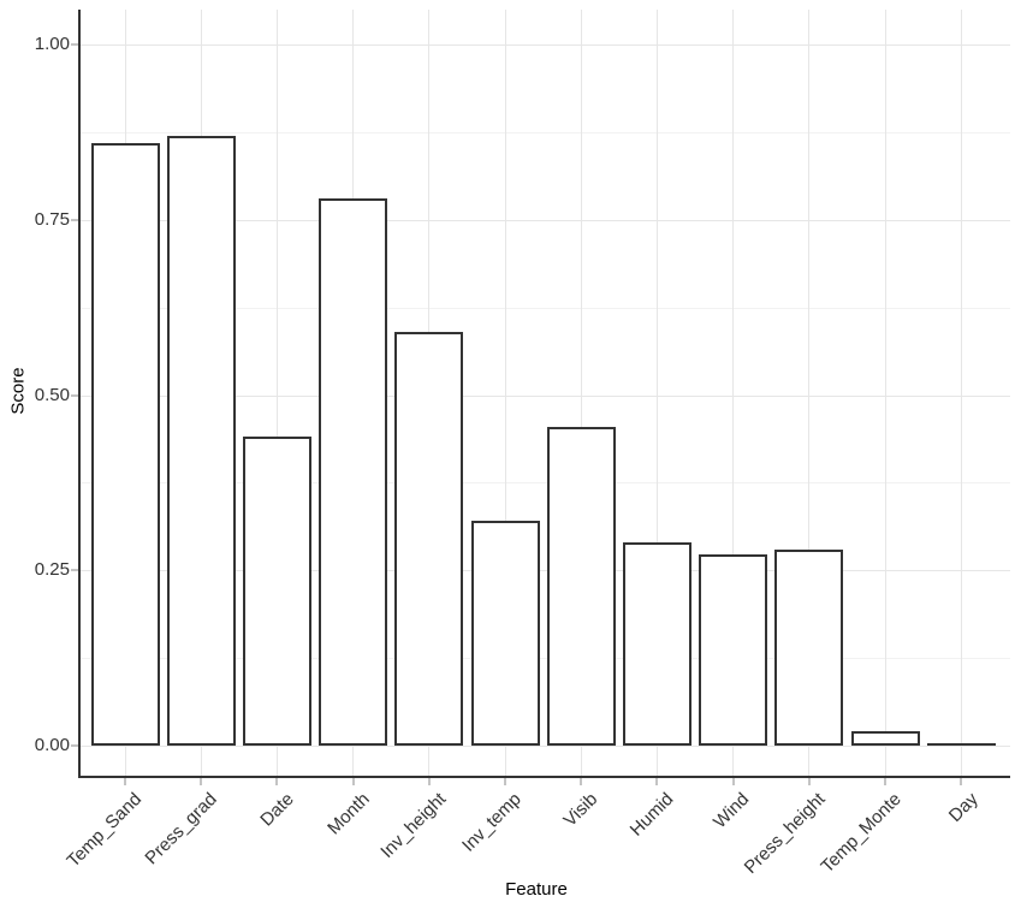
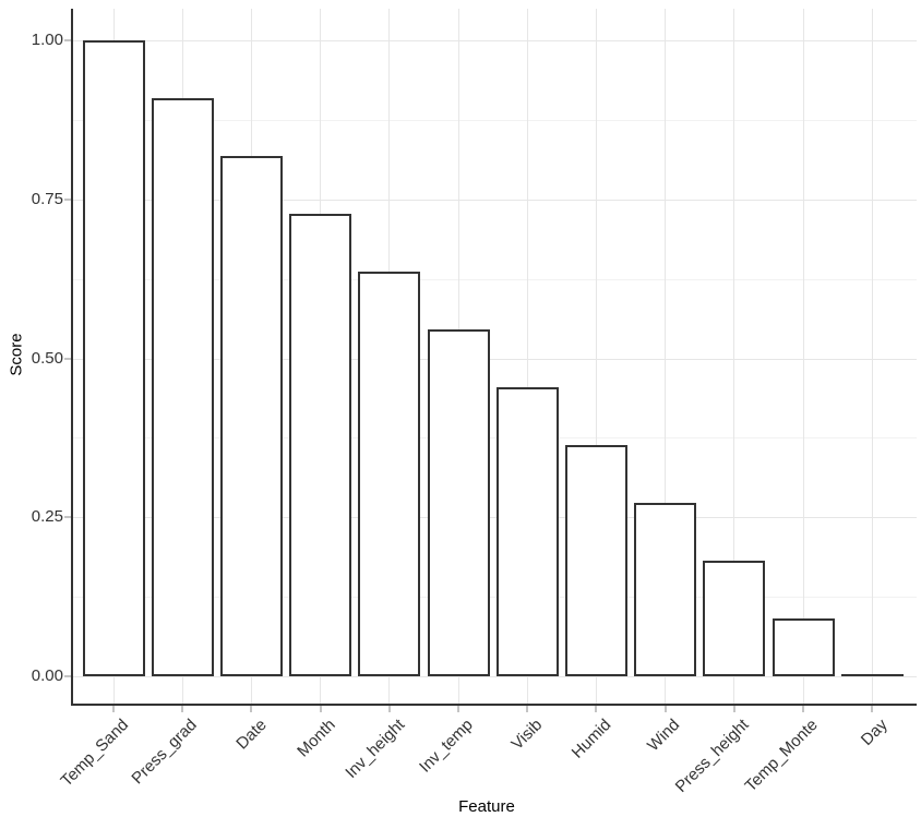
Temp_Sand: 0.86 -> 1.00
Press_grad: 0.87 -> 0.91
Date: 0.44 -> 0.82
Month: 0.78 -> 0.73
Inv_height: 0.59 -> 0.64
Inv_temp: 0.32 -> 0.55
Humid: 0.29 -> 0.36
Press_height: 0.28 -> 0.18
Temp_Monte: 0.02 -> 0.09
